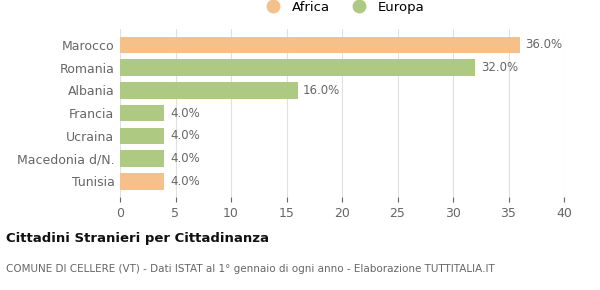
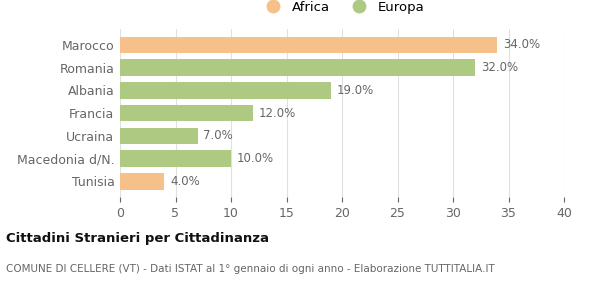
Marocco: 36.0% -> 34.0%
Albania: 16.0% -> 19.0%
Francia: 4.0% -> 12.0%
Ucraina: 4.0% -> 7.0%
Macedonia d/N.: 4.0% -> 10.0%
